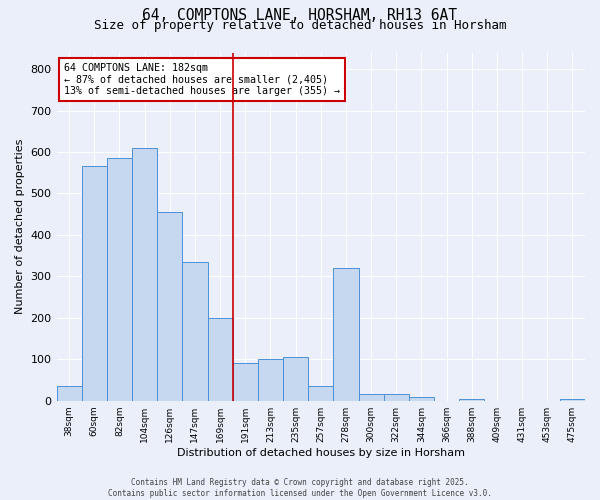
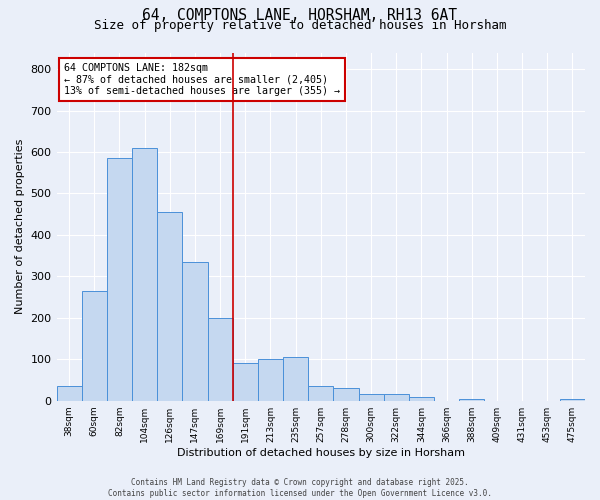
60sqm: 565 -> 265
278sqm: 320 -> 30
